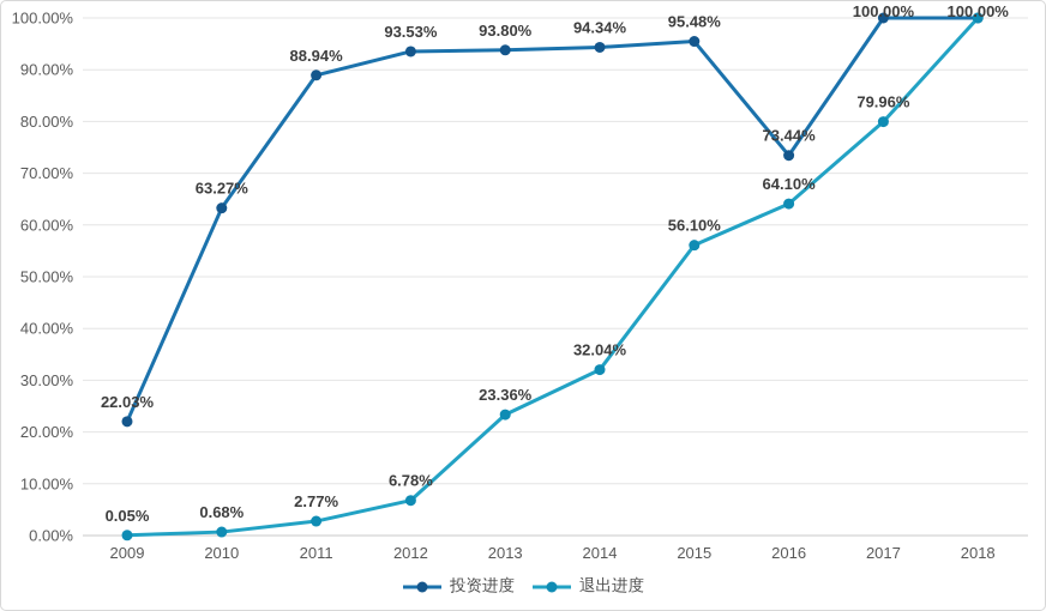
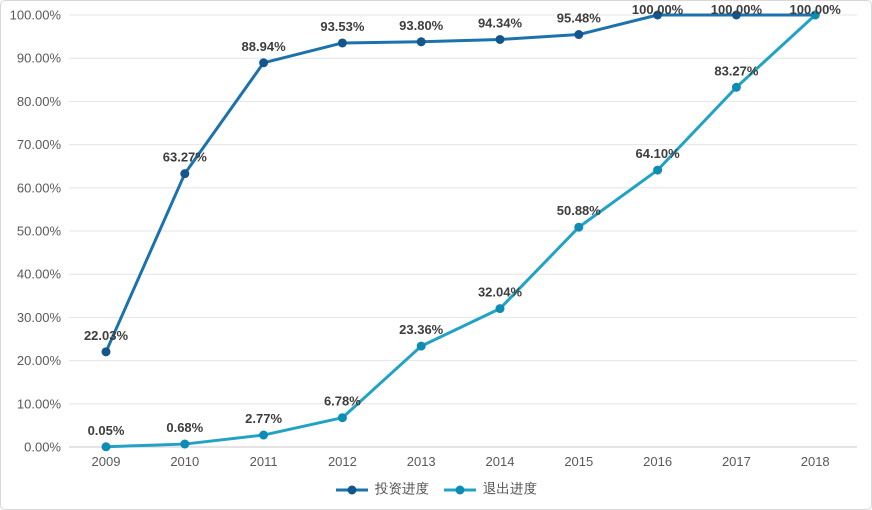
退出进度/2015: 56.10% -> 50.88%
投资进度/2016: 73.44% -> 100.00%
退出进度/2017: 79.96% -> 83.27%
